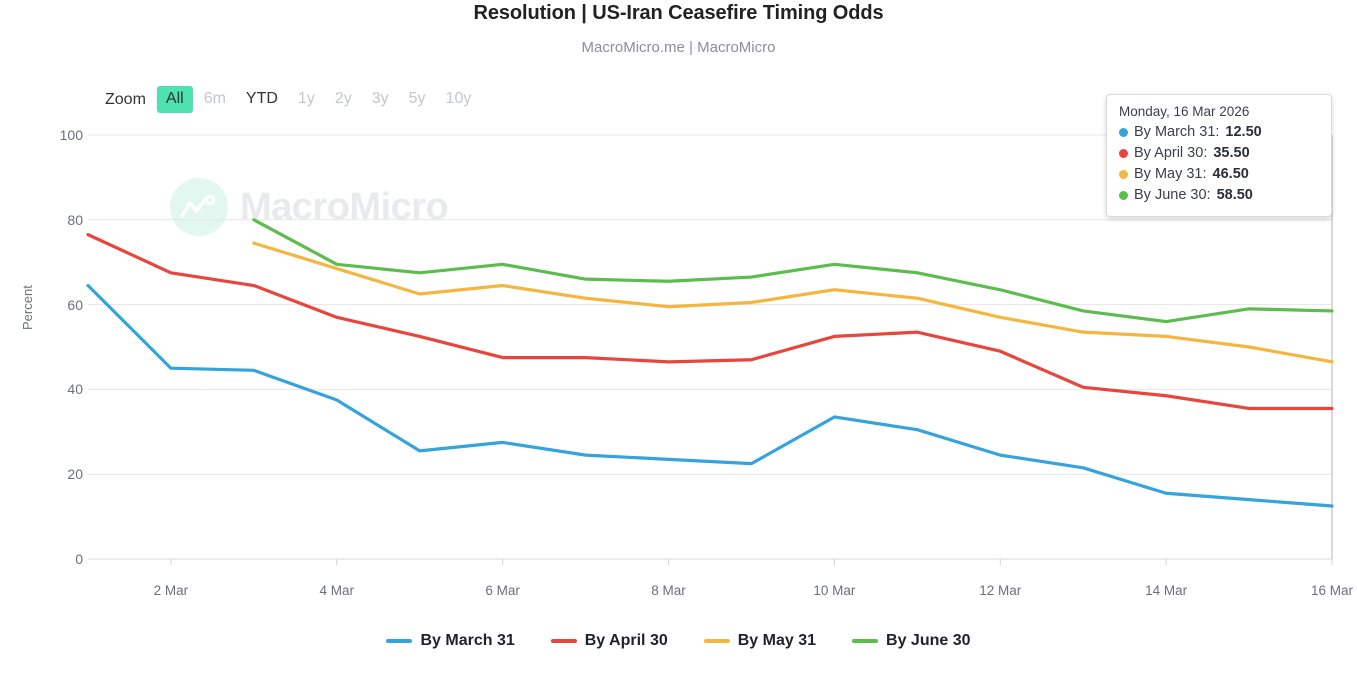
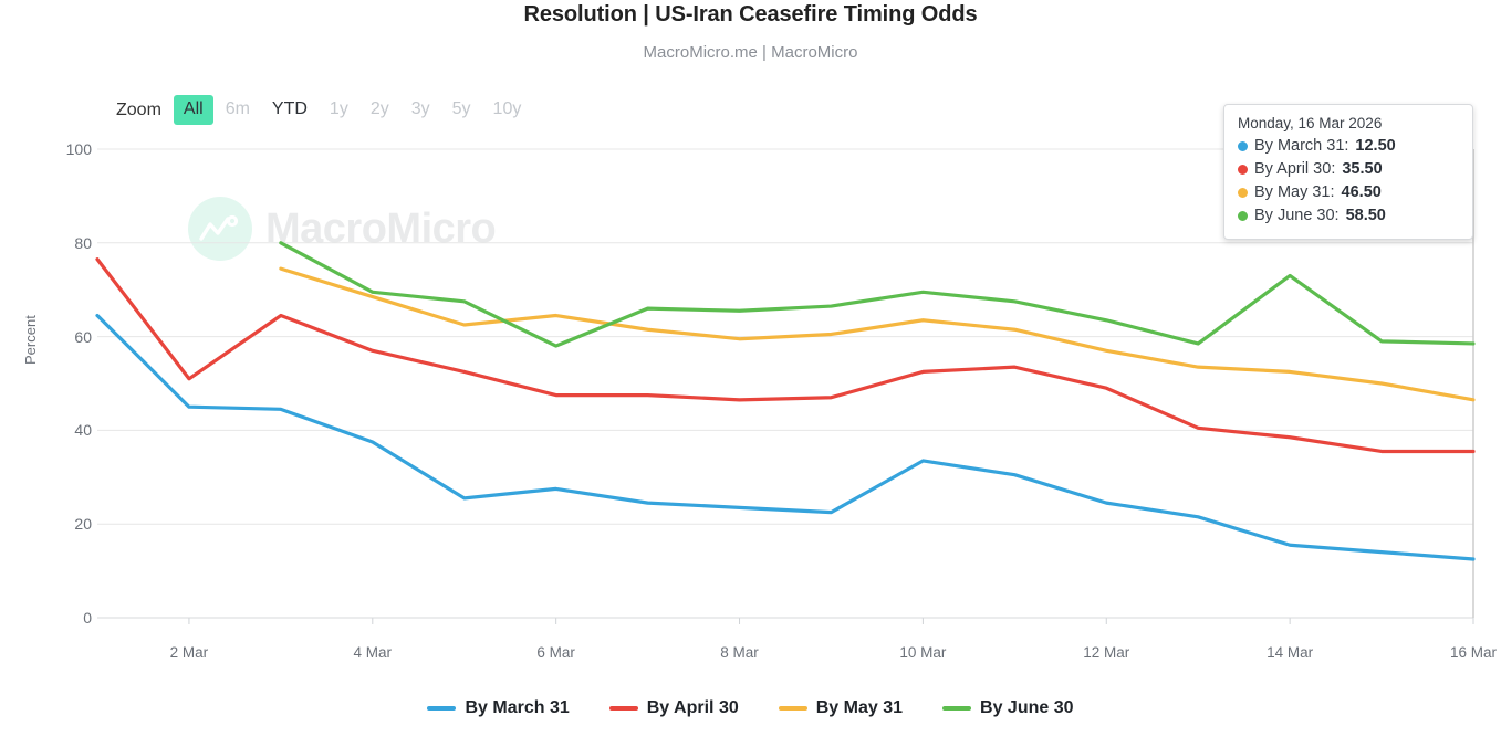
By April 30/2 Mar: 68 -> 51
By June 30/6 Mar: 70 -> 58
By June 30/14 Mar: 56 -> 73
